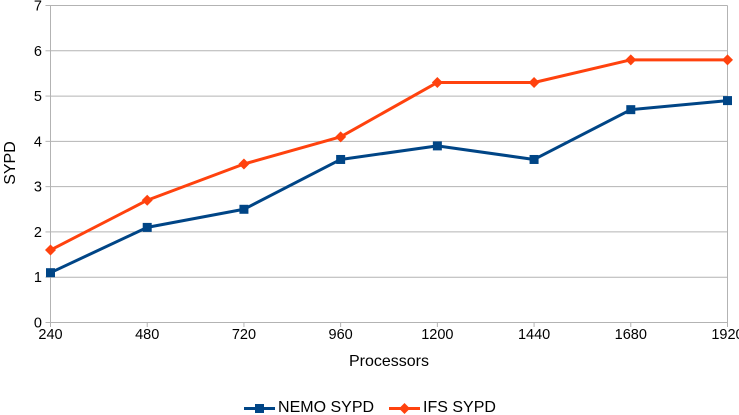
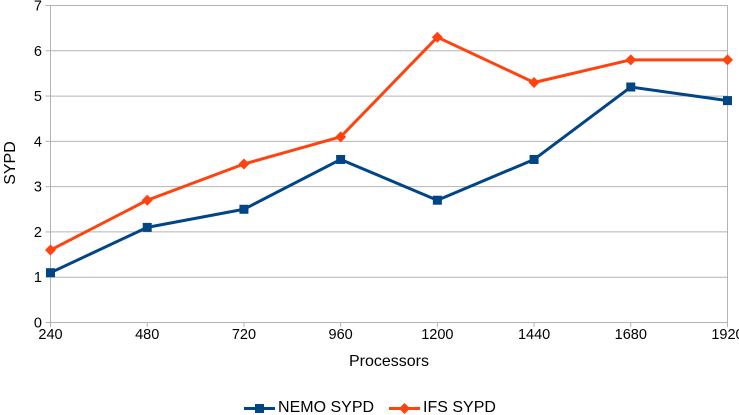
NEMO SYPD/1200: 3.9 -> 2.7
IFS SYPD/1200: 5.3 -> 6.3
NEMO SYPD/1680: 4.7 -> 5.2
